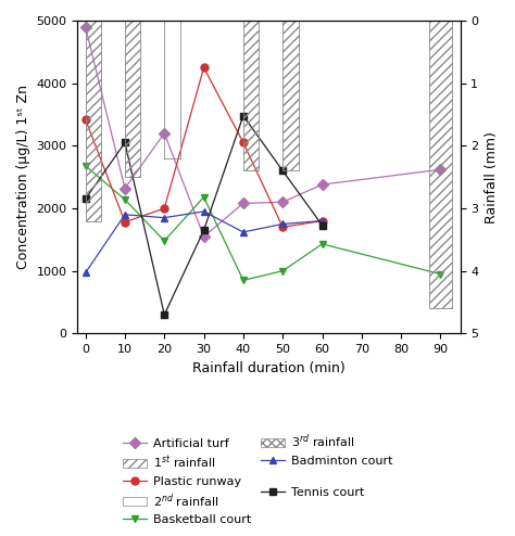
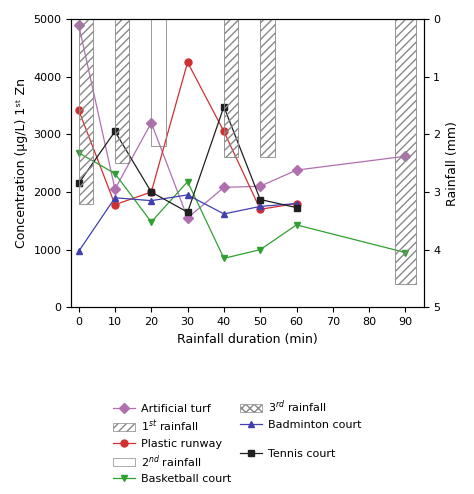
Artificial turf/10: 2320 -> 2050
Basketball court/10: 2140 -> 2320
Tennis court/20: 300 -> 2000
Tennis court/50: 2600 -> 1870
